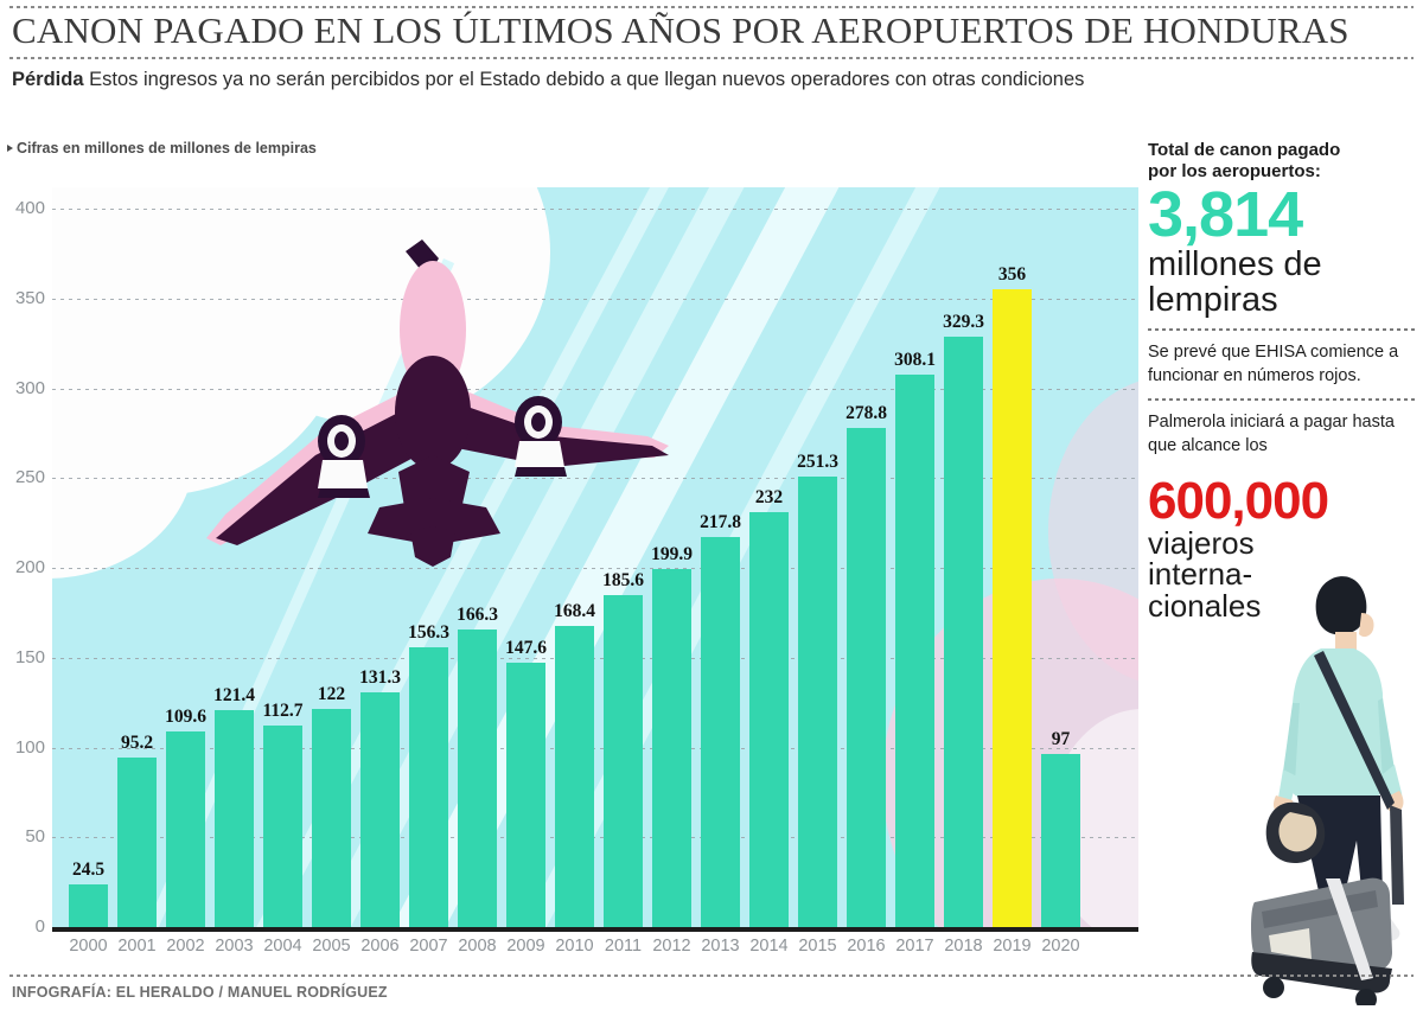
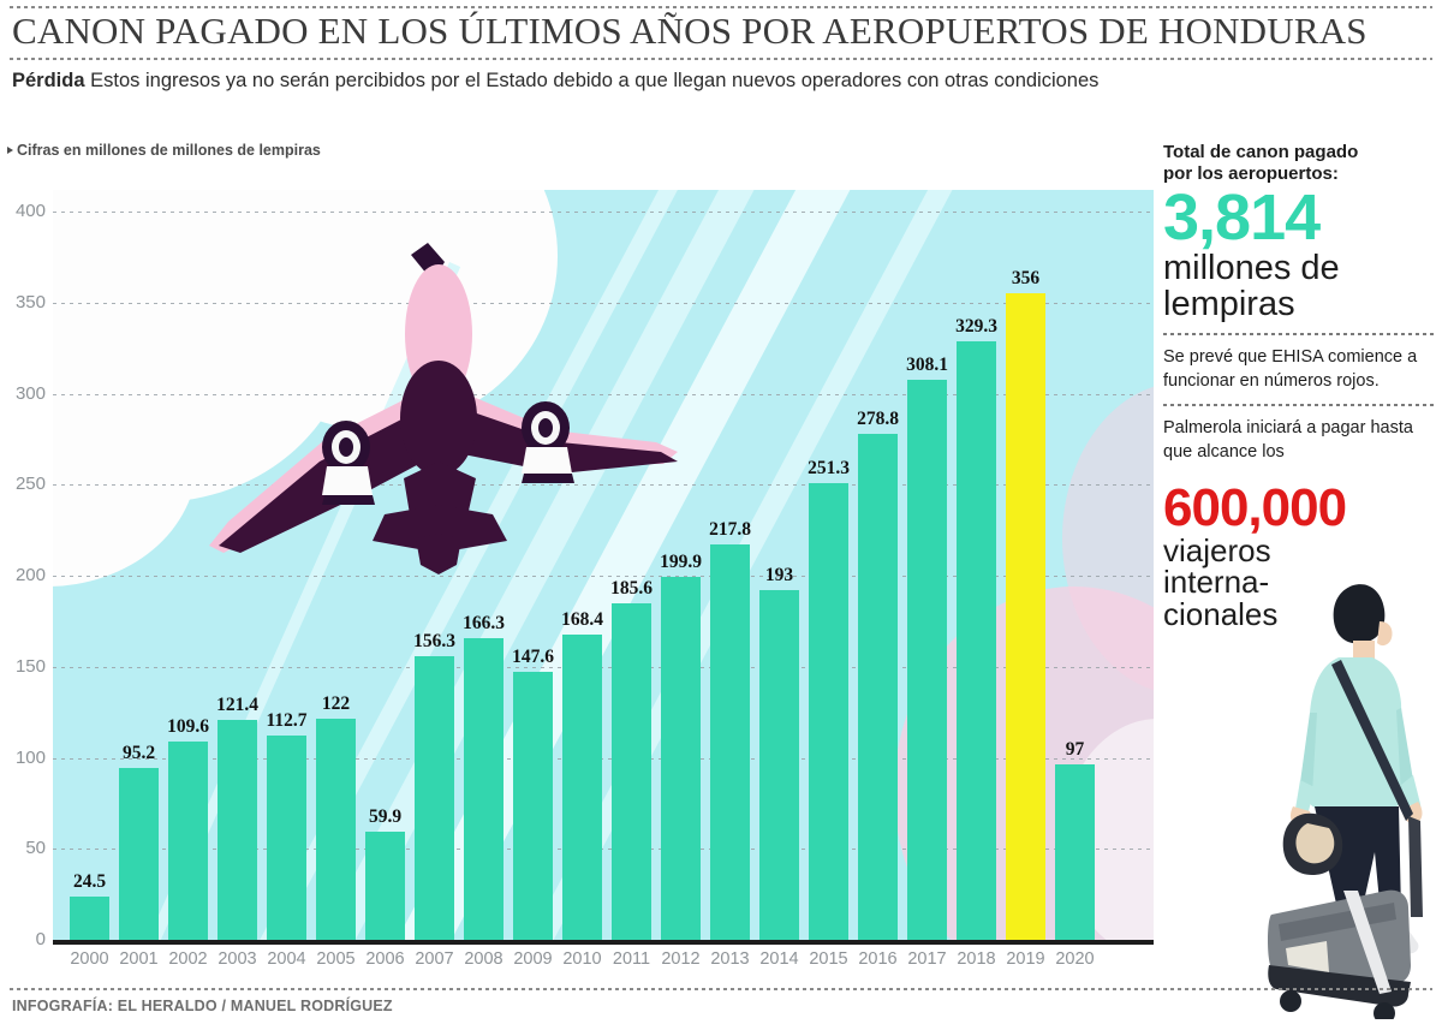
2006: 131.3 -> 59.9
2014: 232 -> 193
